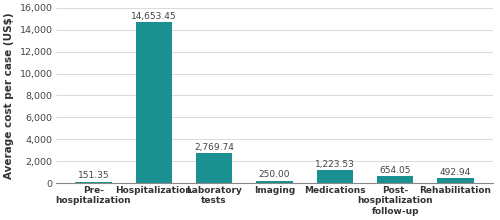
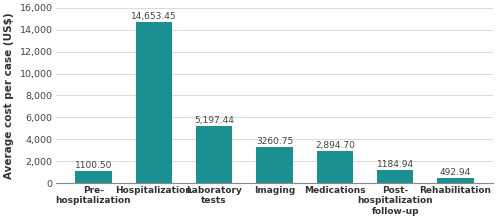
Pre- hospitalization: 151.35 -> 1100.50
Laboratory tests: 2,769.74 -> 5,197.44
Imaging: 250.00 -> 3260.75
Medications: 1,223.53 -> 2,894.70
Post- hospitalization follow-up: 654.05 -> 1184.94
